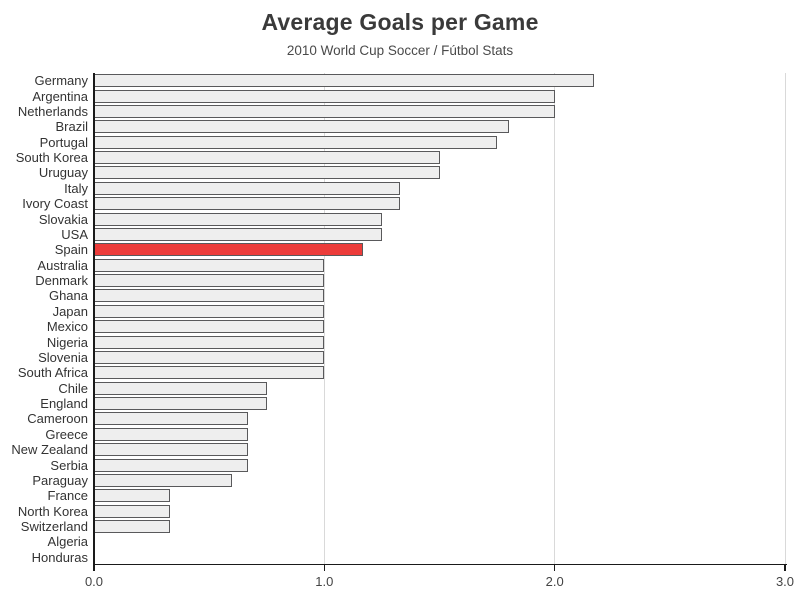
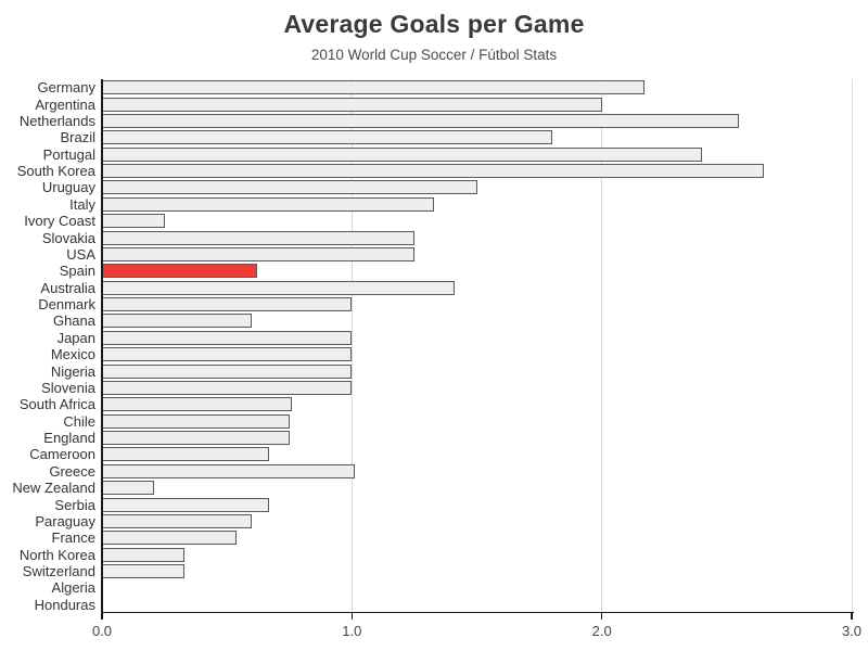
Netherlands: 2.00 -> 2.55
Portugal: 1.75 -> 2.40
South Korea: 1.50 -> 2.65
Ivory Coast: 1.33 -> 0.25
Spain: 1.17 -> 0.62
Australia: 1.00 -> 1.41
Ghana: 1.00 -> 0.60
South Africa: 1.00 -> 0.76
Greece: 0.67 -> 1.01
New Zealand: 0.67 -> 0.21
France: 0.33 -> 0.54
